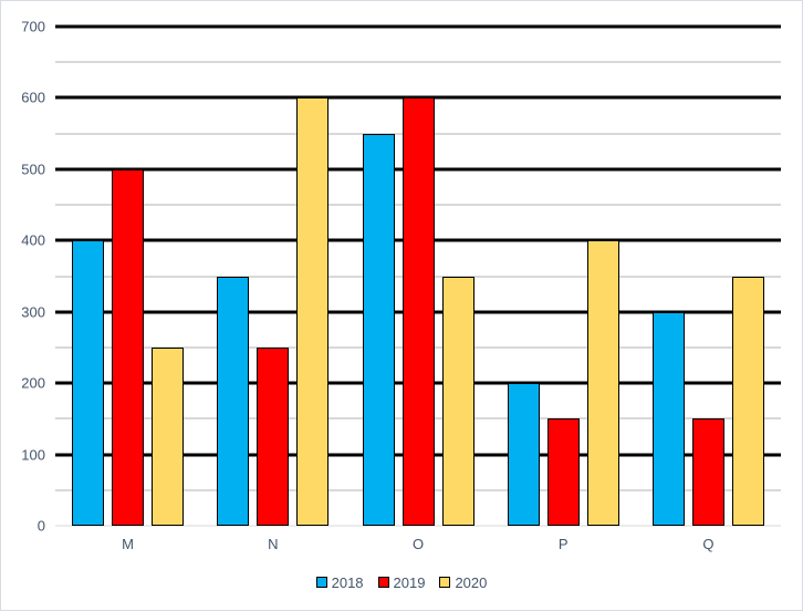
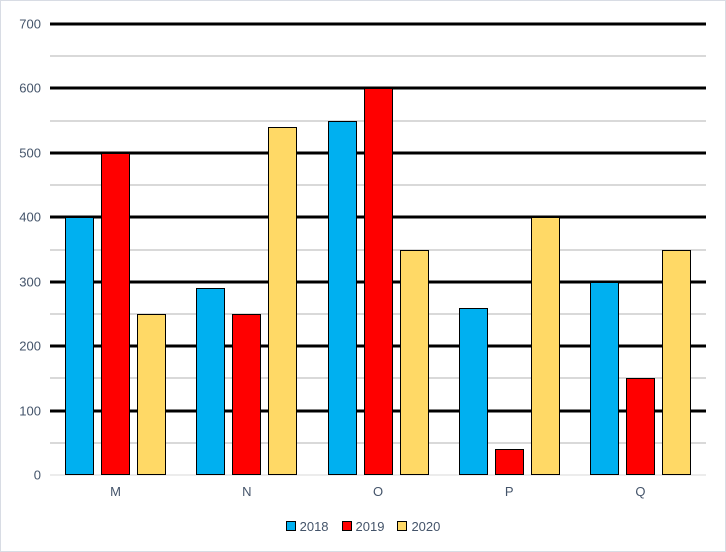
2018/N: 350 -> 290
2020/N: 600 -> 540
2018/P: 200 -> 260
2019/P: 150 -> 40
